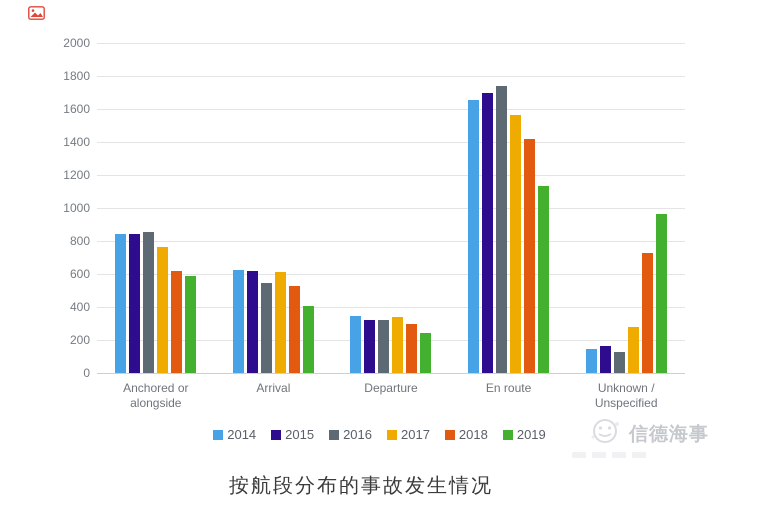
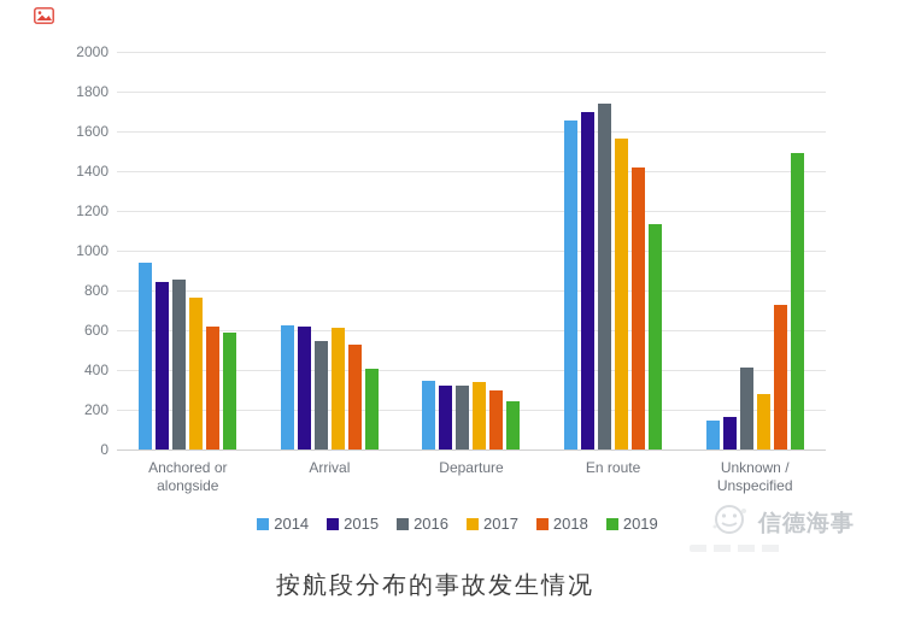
2014/Anchored or alongside: 840 -> 940
2016/Unknown / Unspecified: 120 -> 410
2019/Unknown / Unspecified: 960 -> 1490
